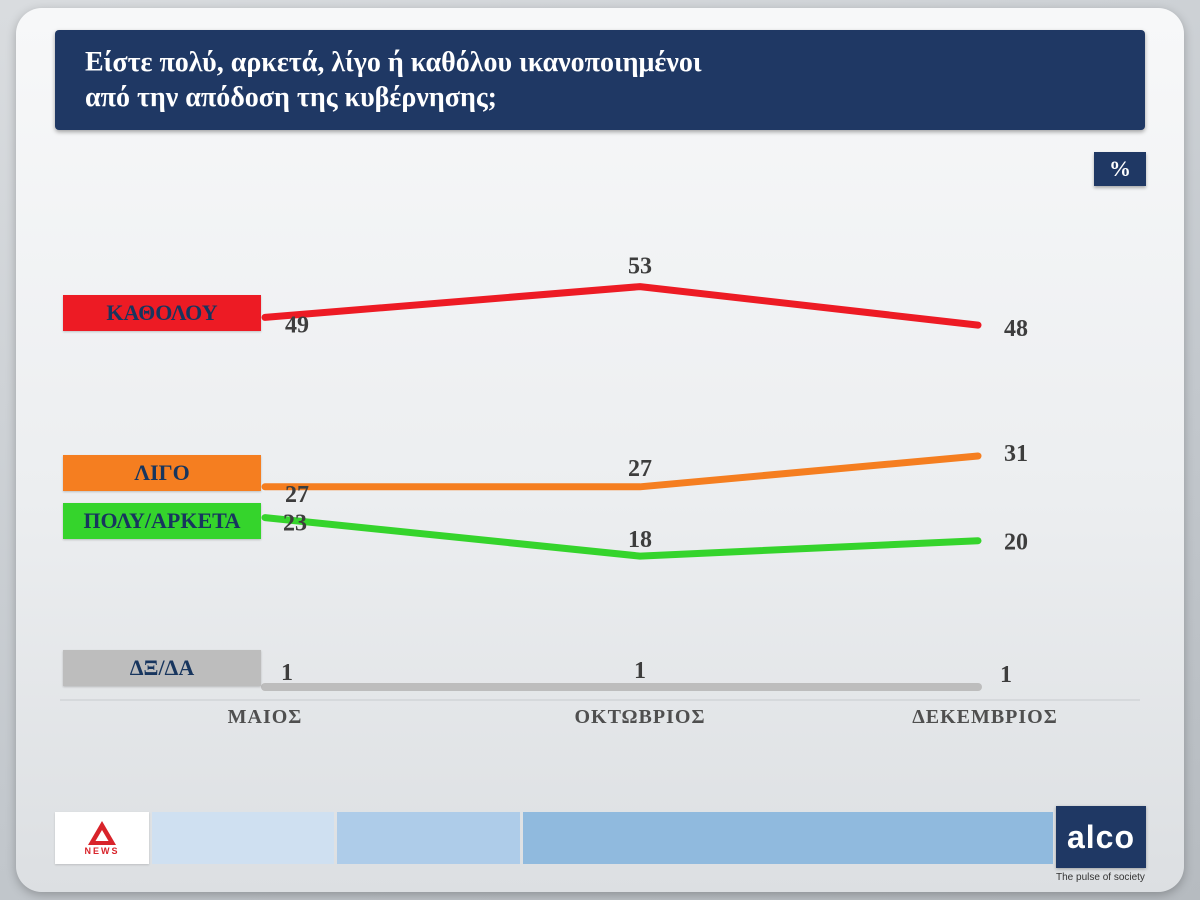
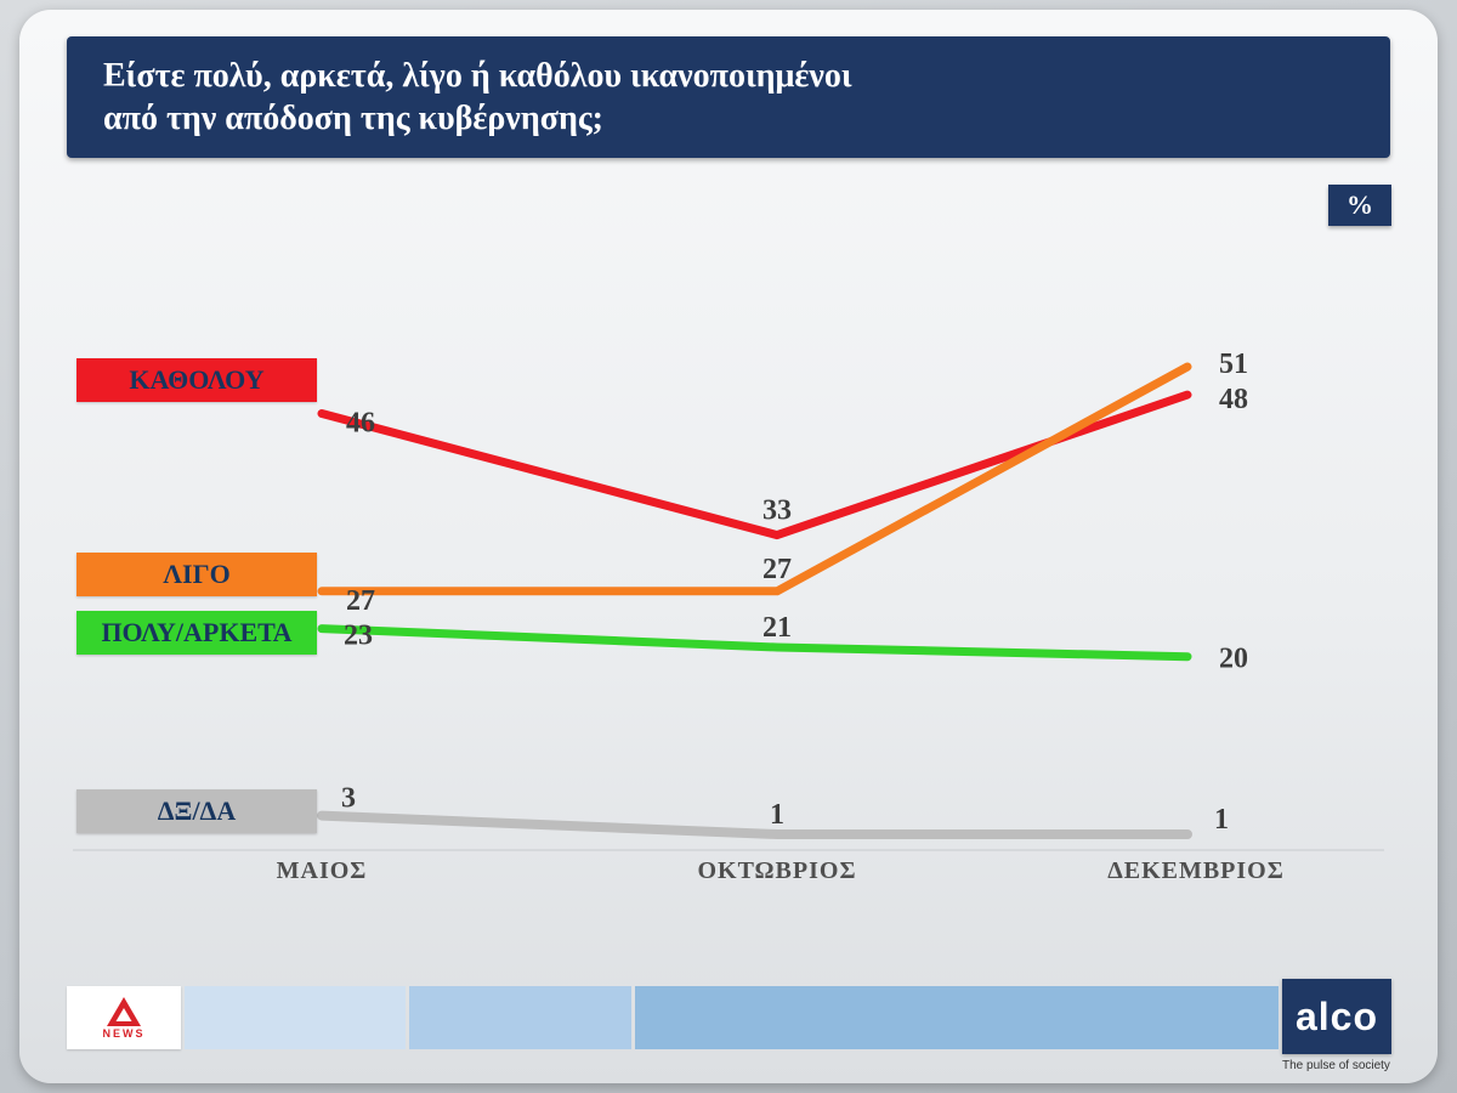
ΚΑΘΟΛΟΥ/ΜΑΙΟΣ: 49 -> 46
ΔΞ/ΔΑ/ΜΑΙΟΣ: 1 -> 3
ΚΑΘΟΛΟΥ/ΟΚΤΩΒΡΙΟΣ: 53 -> 33
ΠΟΛΥ/ΑΡΚΕΤΑ/ΟΚΤΩΒΡΙΟΣ: 18 -> 21
ΛΙΓΟ/ΔΕΚΕΜΒΡΙΟΣ: 31 -> 51
